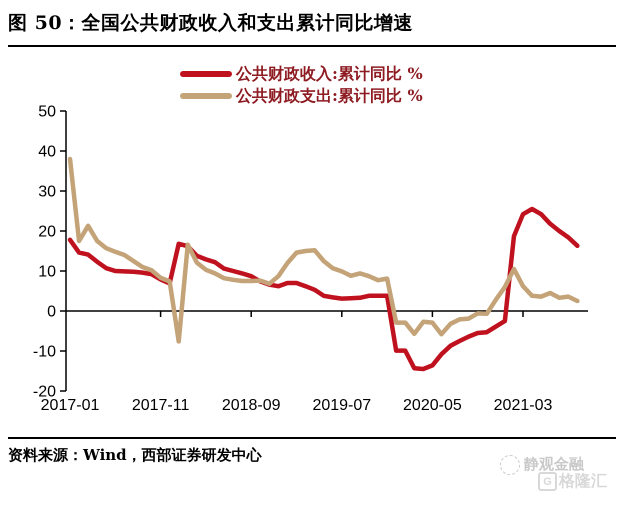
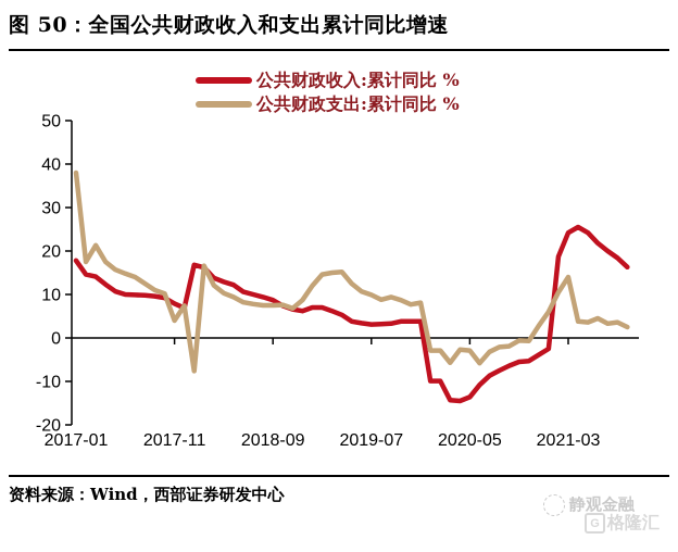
公共财政支出:累计同比 %/2017-11: 8 -> 4
公共财政支出:累计同比 %/2021-03: 6 -> 14
